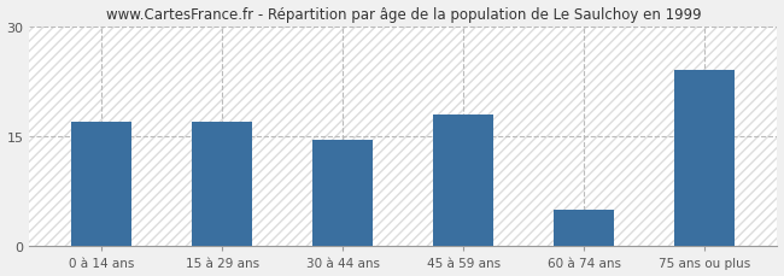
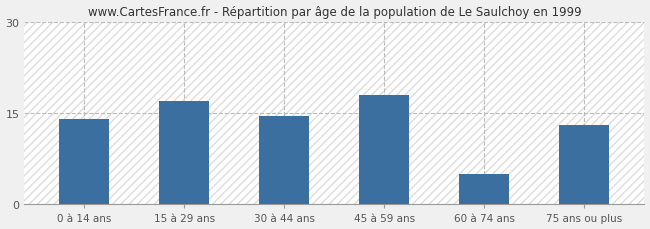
0 à 14 ans: 17.0 -> 14.0
75 ans ou plus: 24.0 -> 13.0
